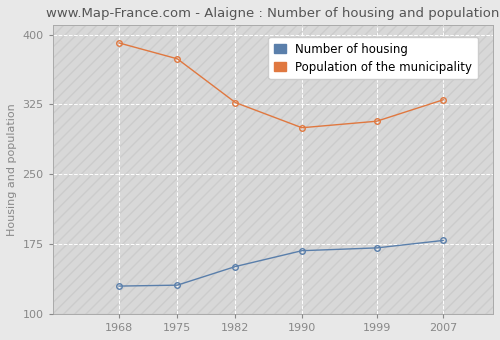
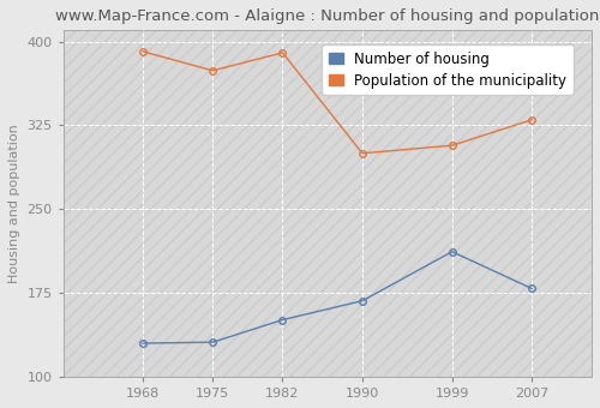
Population of the municipality/1982: 327 -> 390
Number of housing/1999: 171 -> 212
